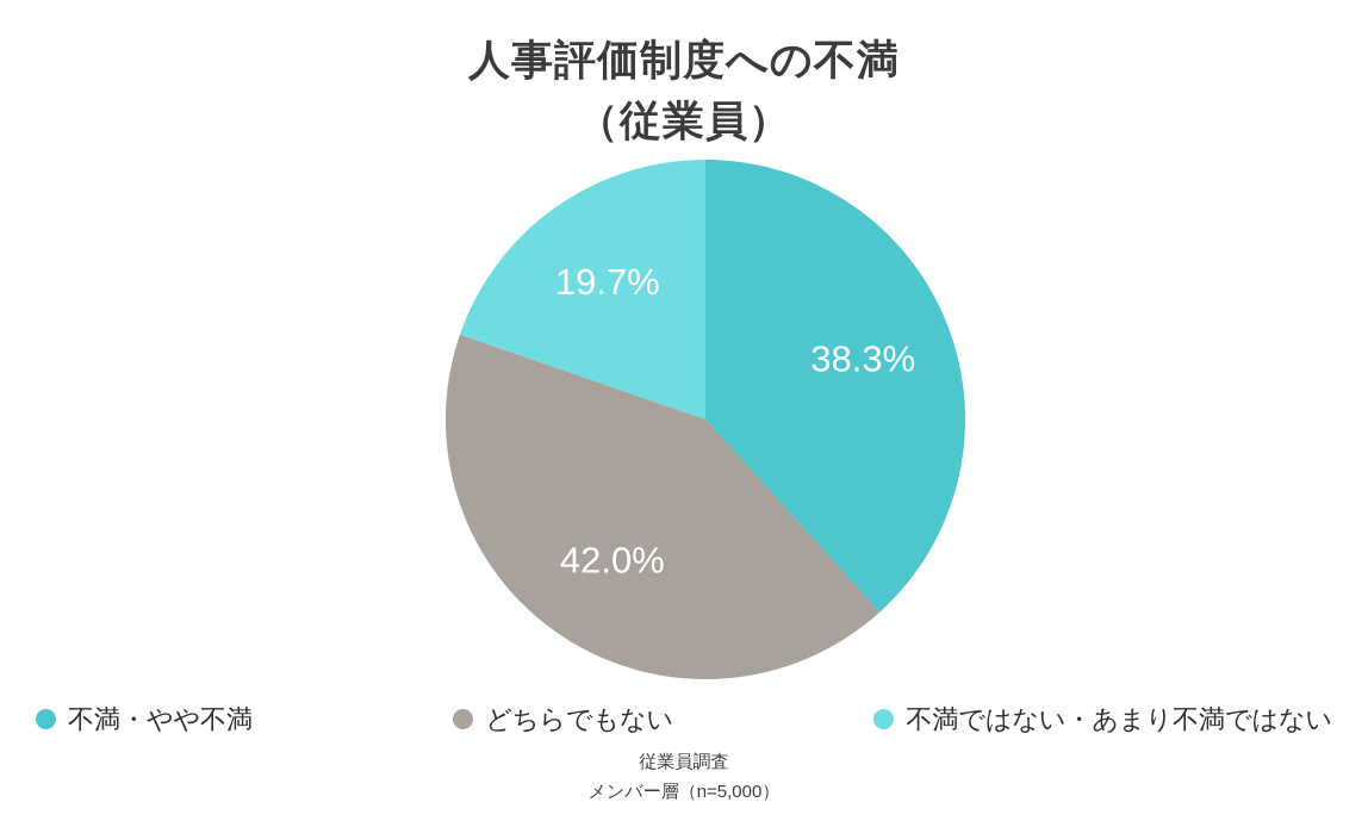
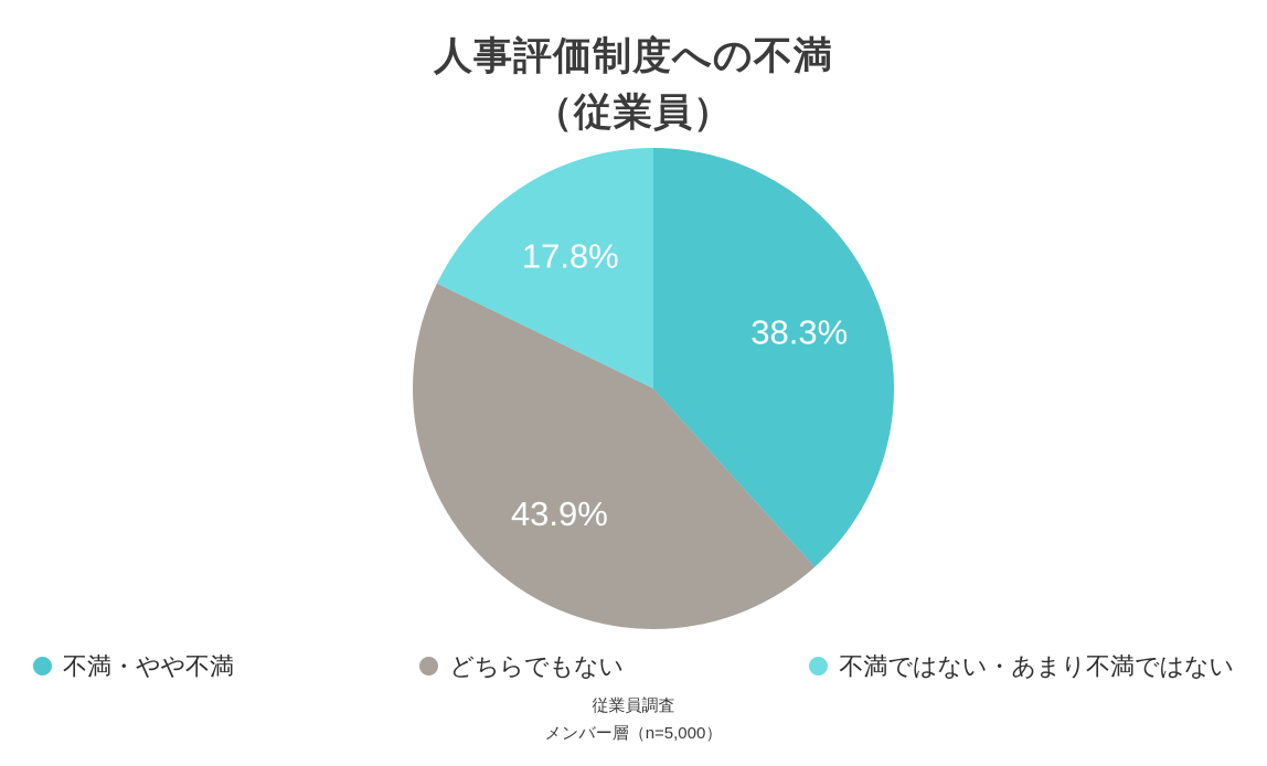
どちらでもない: 42.0% -> 43.9%
不満ではない・あまり不満ではない: 19.7% -> 17.8%
